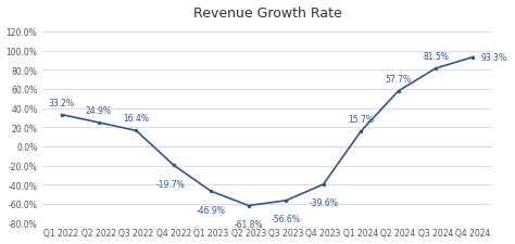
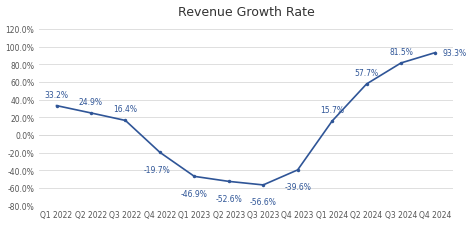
Q2 2023: -61.8% -> -52.6%
